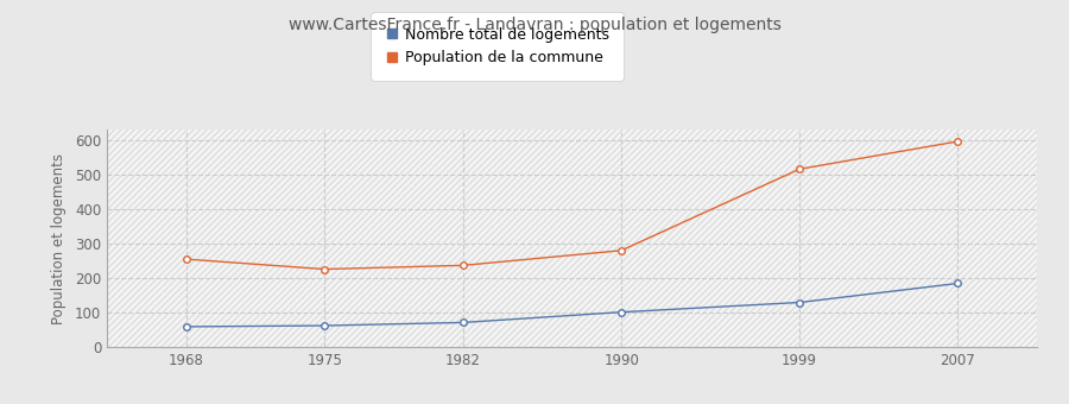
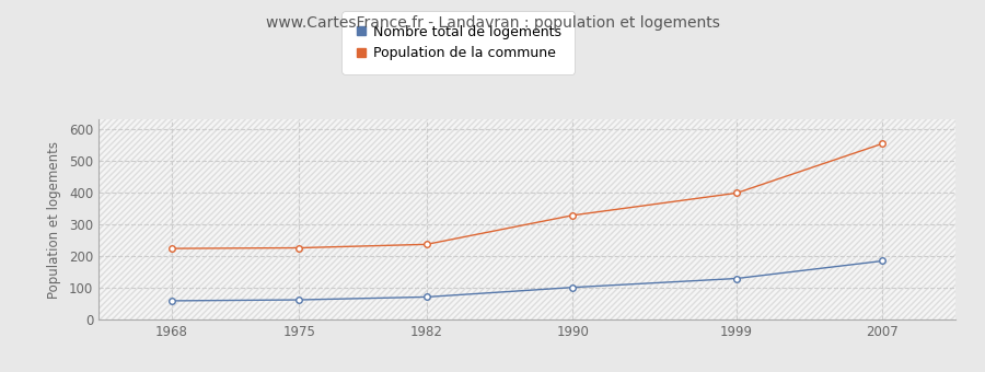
Population de la commune/1968: 255 -> 224
Population de la commune/1990: 280 -> 328
Population de la commune/1999: 515 -> 398
Population de la commune/2007: 595 -> 553
